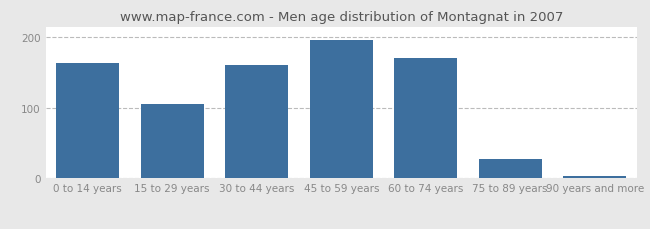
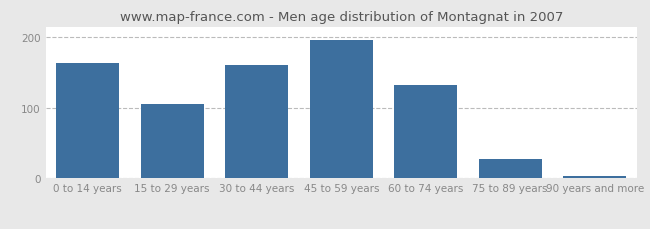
60 to 74 years: 170 -> 132
